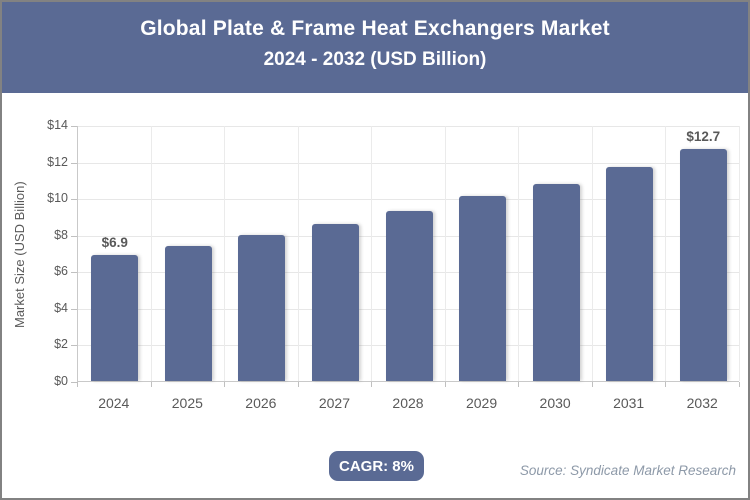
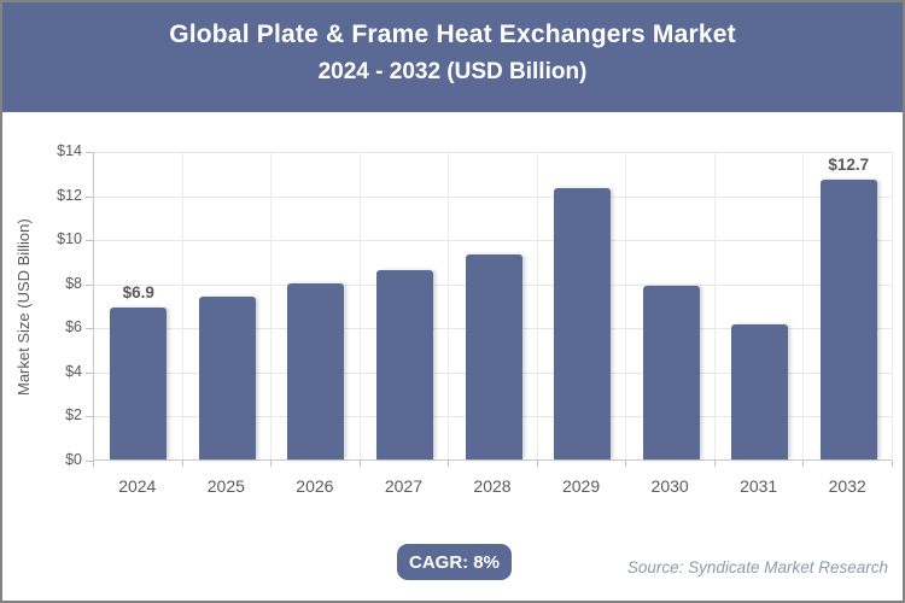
2029: $10.1 -> $12.3
2030: $10.8 -> $7.9
2031: $11.7 -> $6.1
